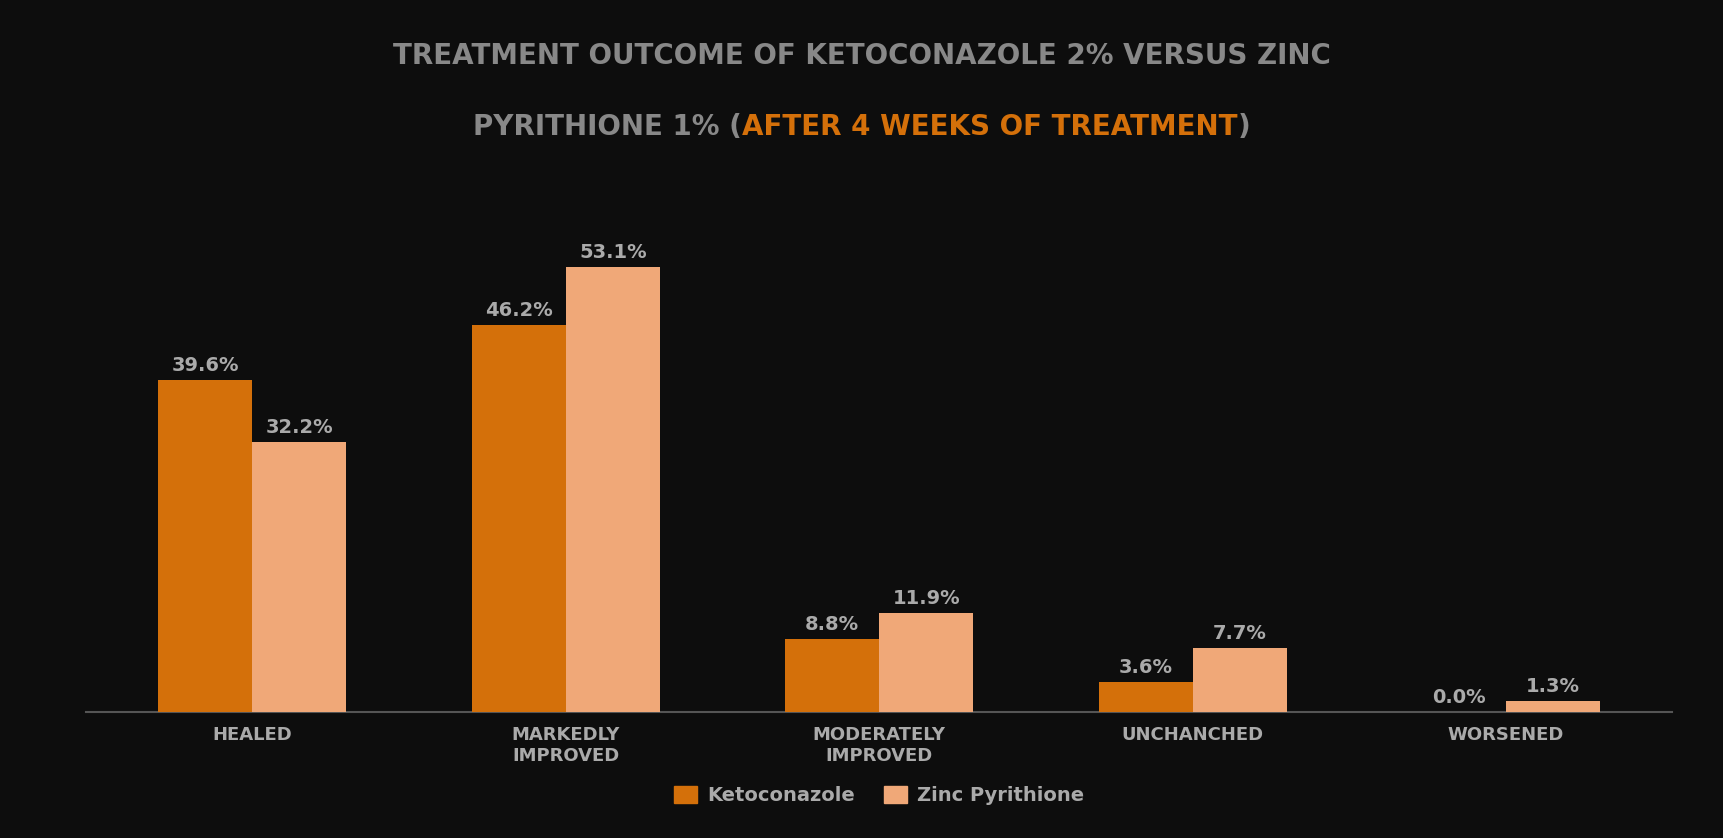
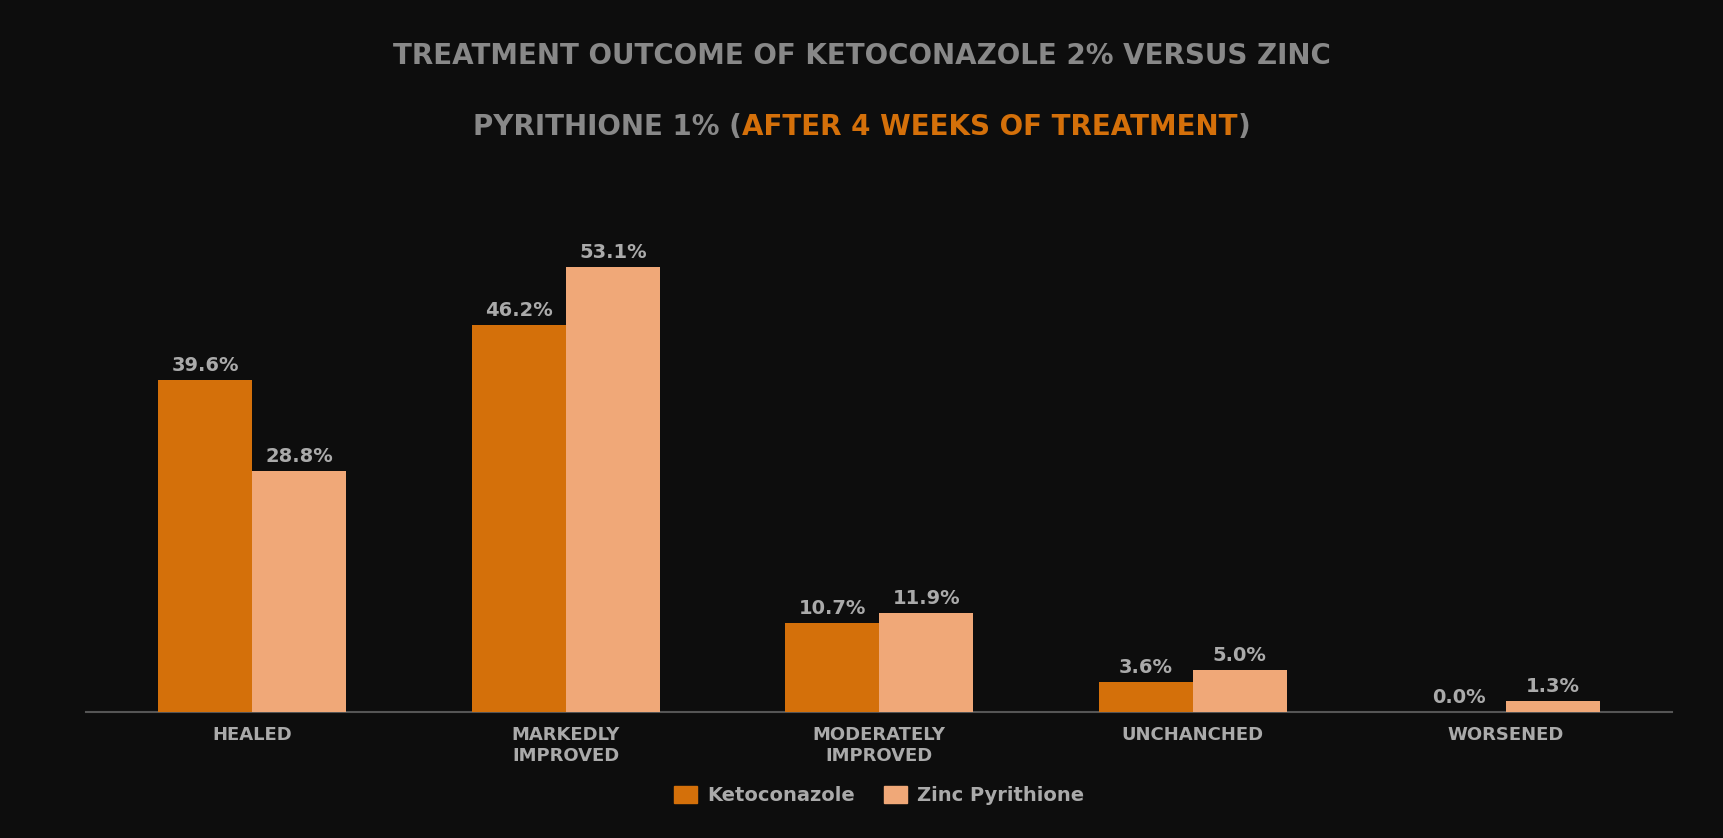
Zinc Pyrithione/HEALED: 32.2% -> 28.8%
Ketoconazole/MODERATELY IMPROVED: 8.8% -> 10.7%
Zinc Pyrithione/UNCHANCHED: 7.7% -> 5.0%
